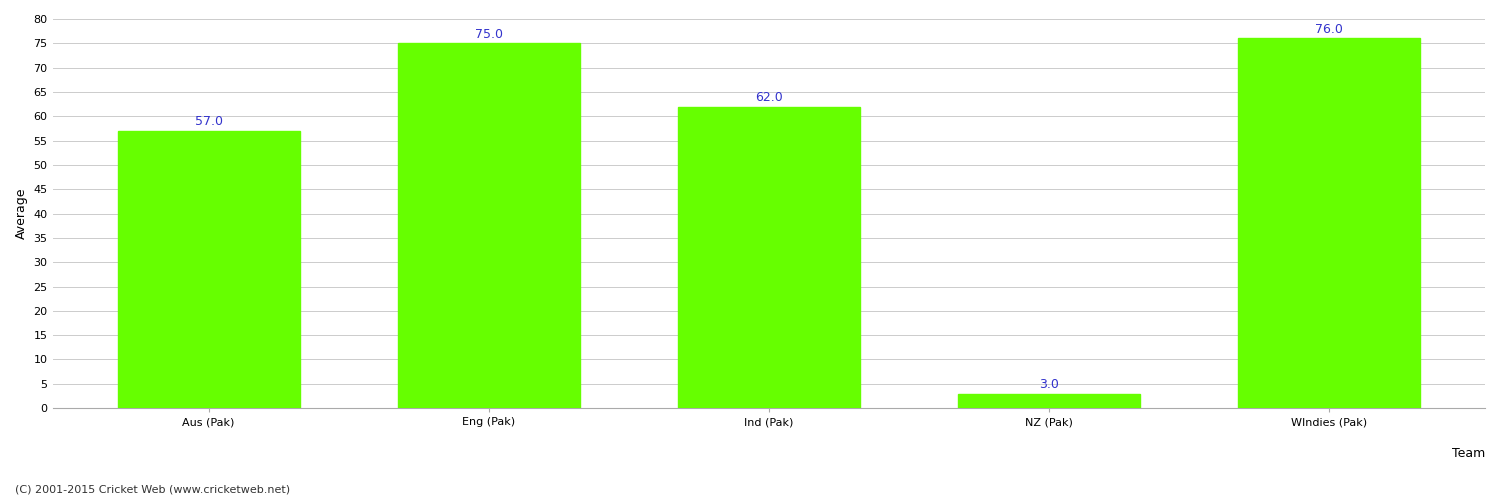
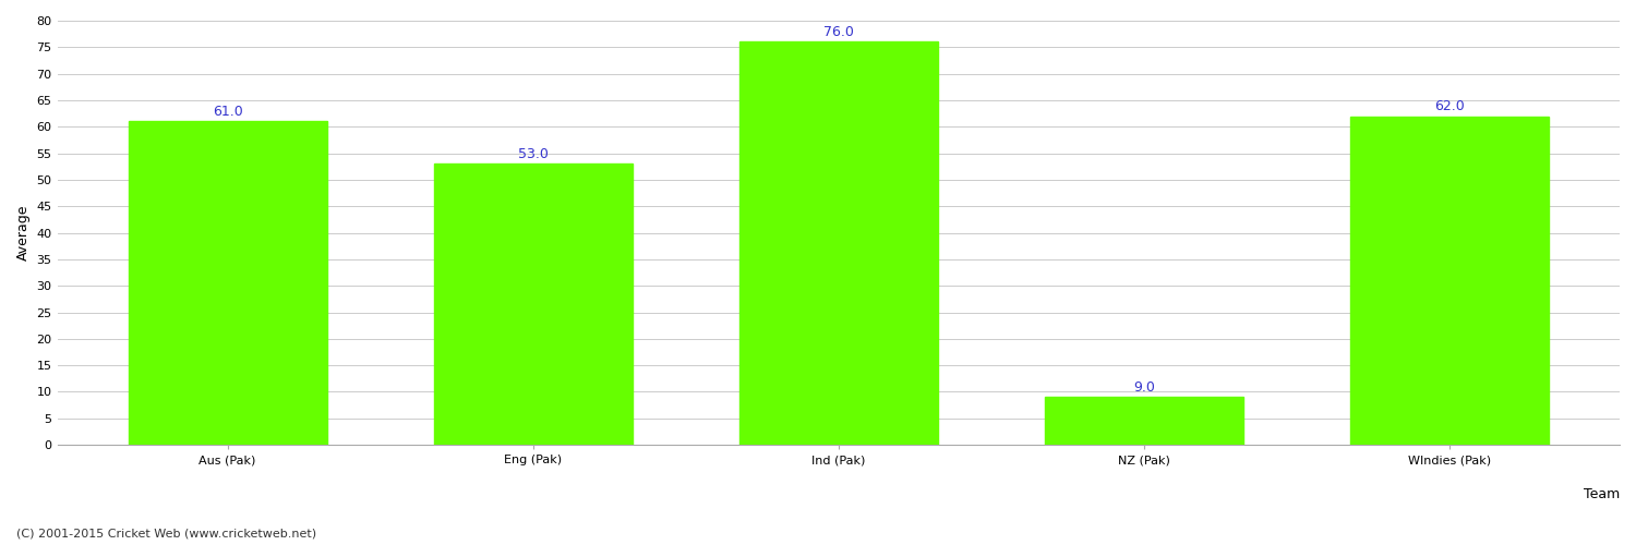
Aus (Pak): 57.0 -> 61.0
Eng (Pak): 75.0 -> 53.0
Ind (Pak): 62.0 -> 76.0
NZ (Pak): 3.0 -> 9.0
WIndies (Pak): 76.0 -> 62.0
